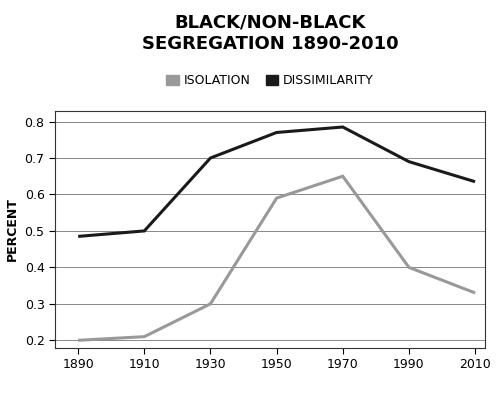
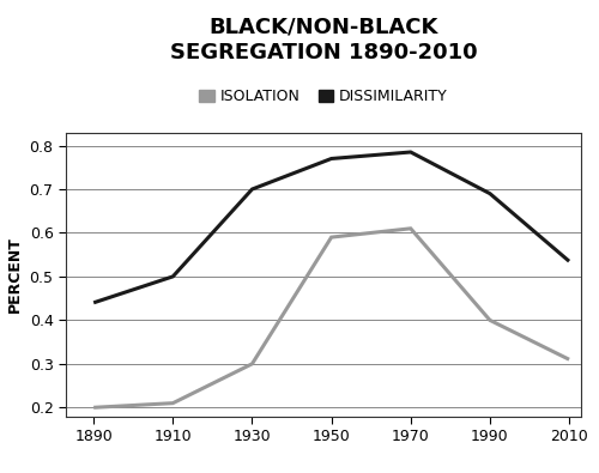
DISSIMILARITY/1890: 0.485 -> 0.440
ISOLATION/1970: 0.65 -> 0.61
ISOLATION/2010: 0.33 -> 0.31
DISSIMILARITY/2010: 0.635 -> 0.535
